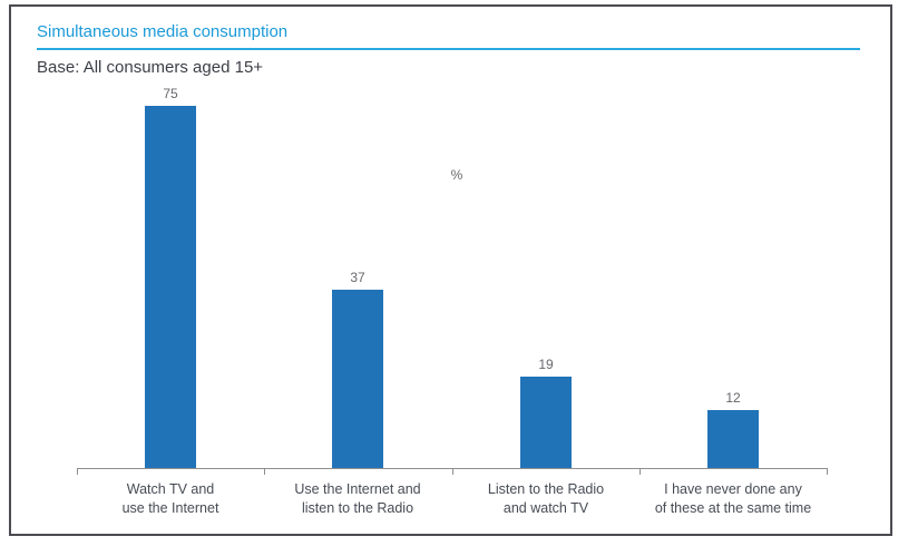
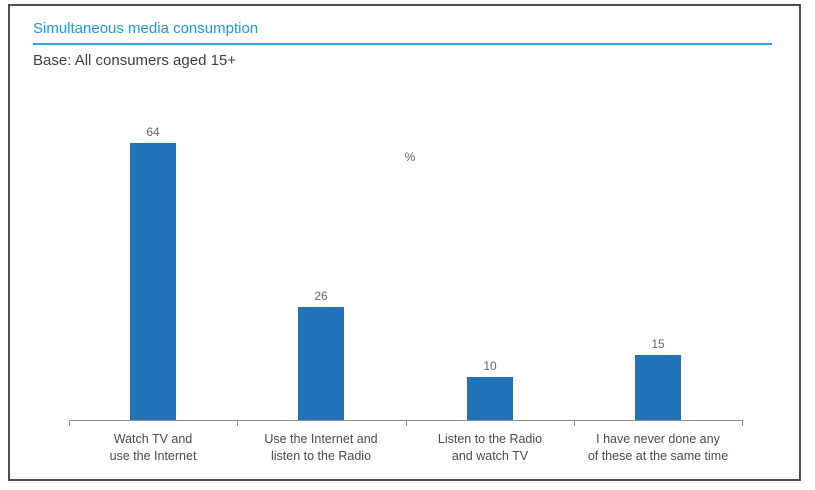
Watch TV and use the Internet: 75 -> 64
Use the Internet and listen to the Radio: 37 -> 26
Listen to the Radio and watch TV: 19 -> 10
I have never done any of these at the same time: 12 -> 15
